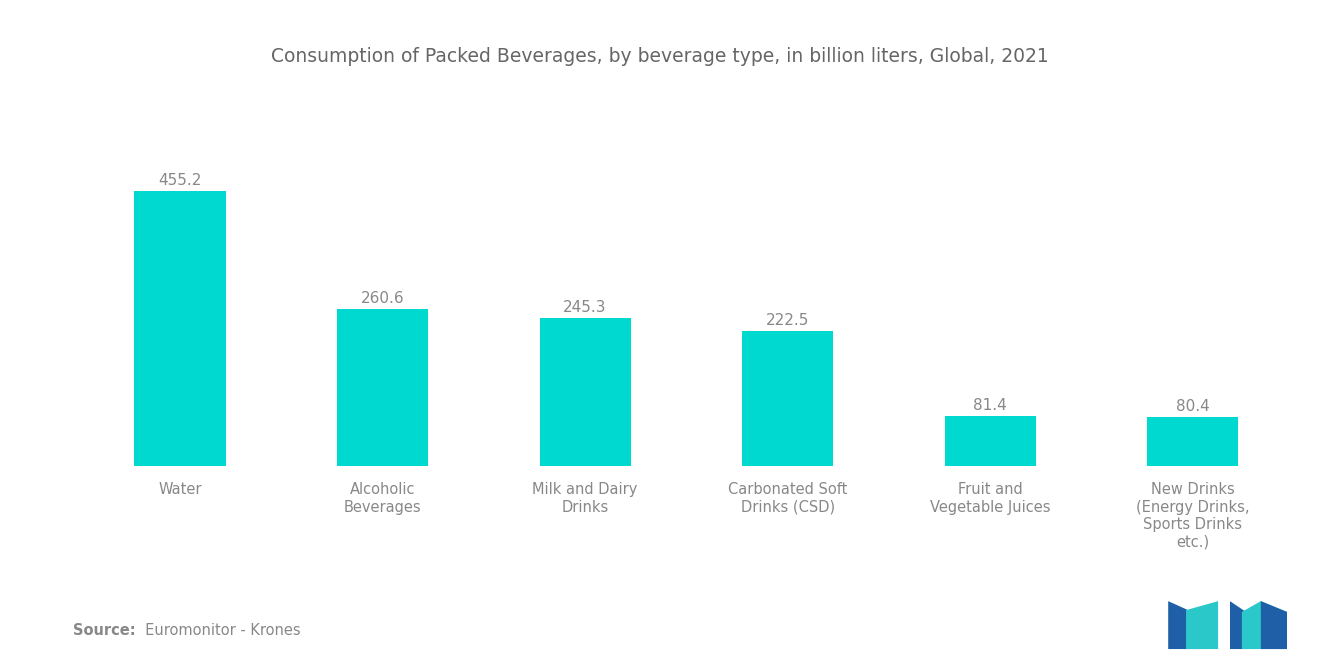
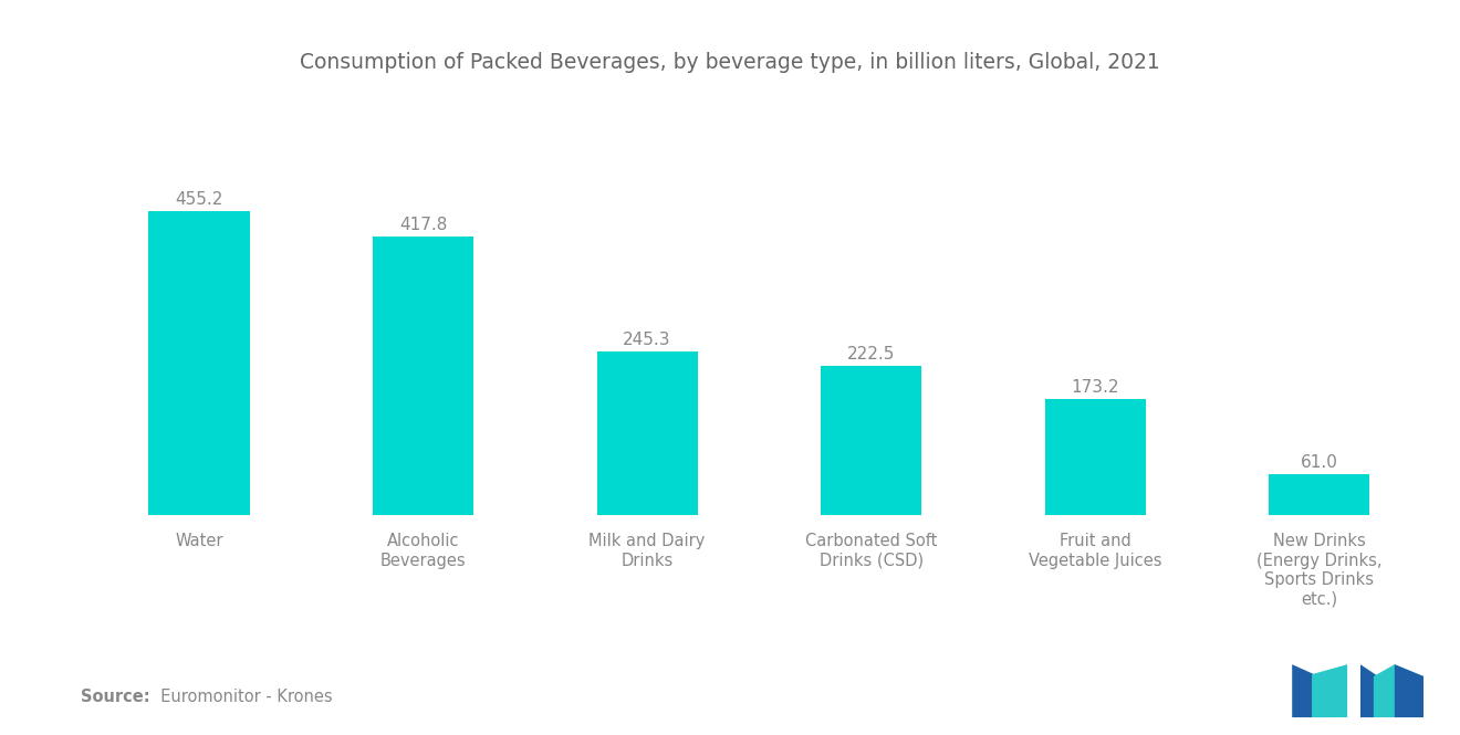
Alcoholic Beverages: 260.6 -> 417.8
Fruit and Vegetable Juices: 81.4 -> 173.2
New Drinks (Energy Drinks, Sports Drinks etc.): 80.4 -> 61.0
